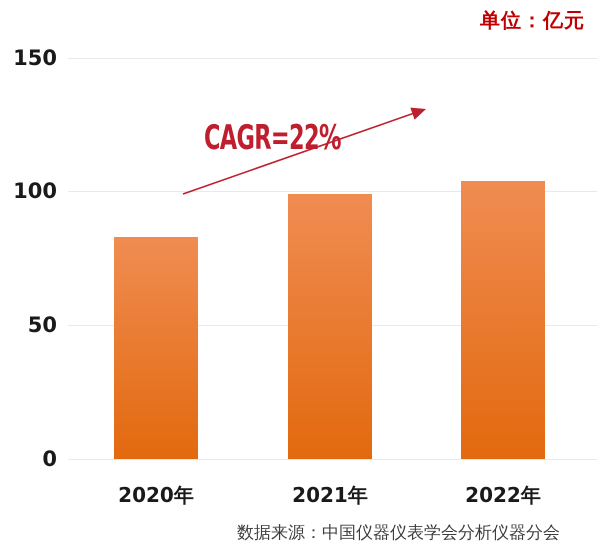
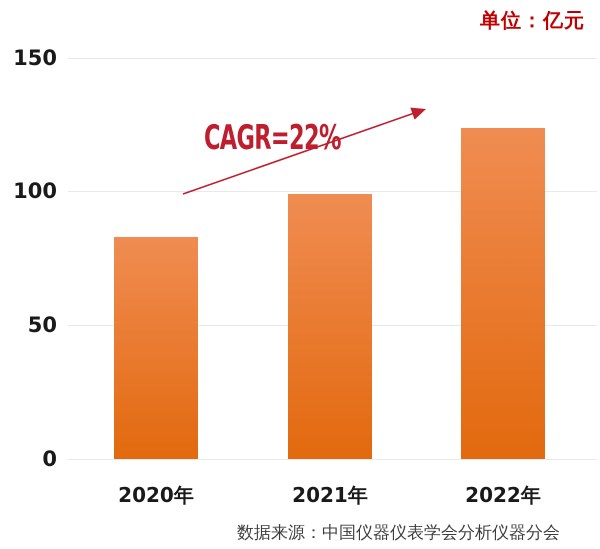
2022年: 104 -> 124
